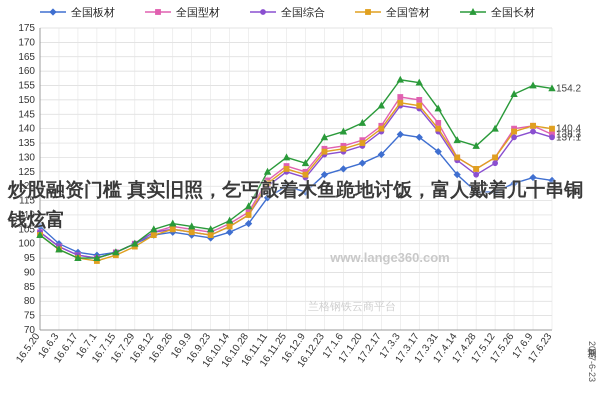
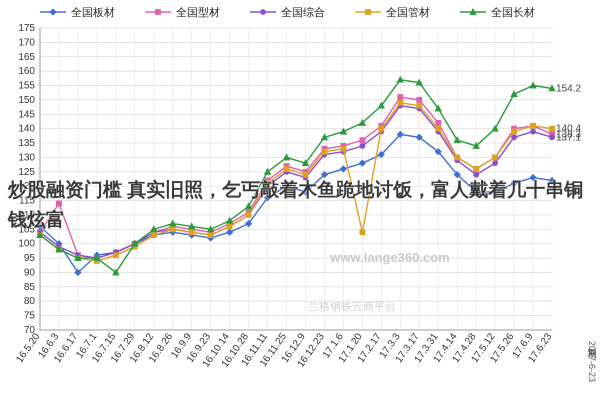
全国型材/16.6.3: 99 -> 114
全国板材/16.6.17: 97 -> 90
全国长材/16.7.15: 97 -> 90
全国管材/17.1.20: 135 -> 104
